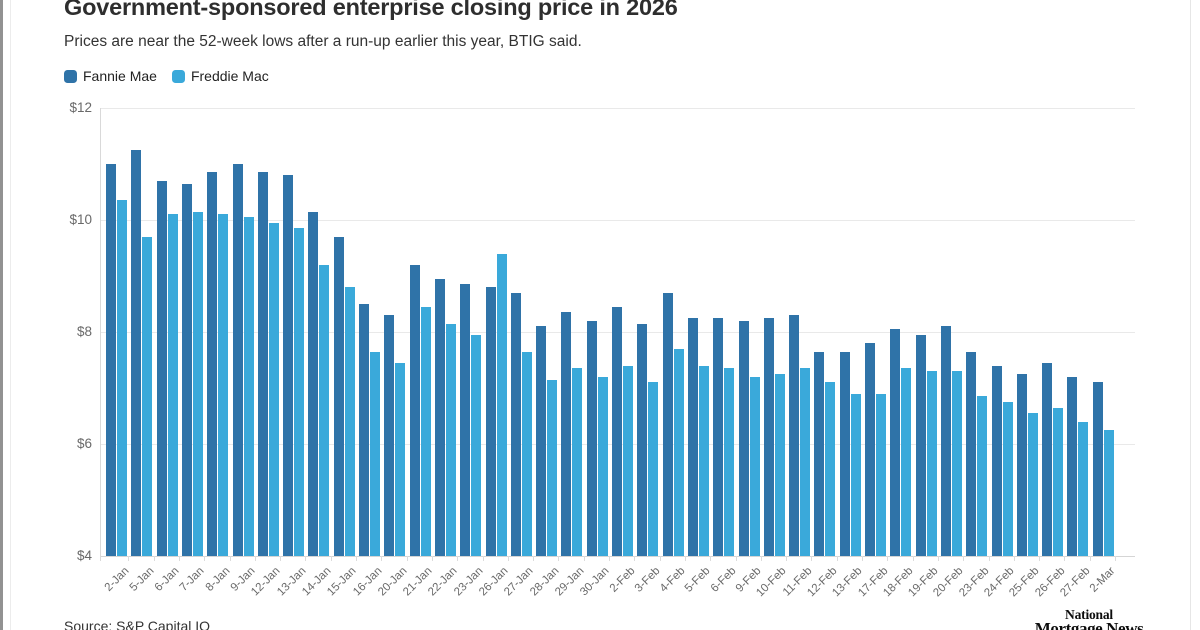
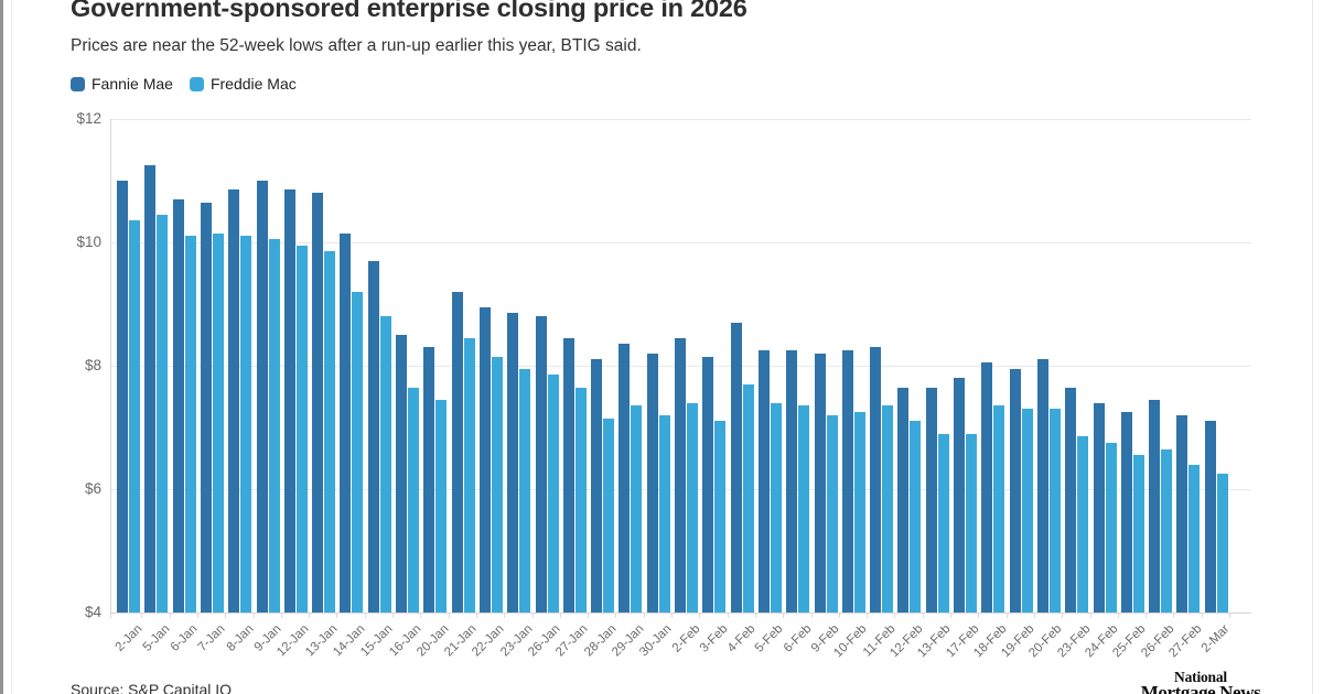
Freddie Mac/5-Jan: $9.7 -> $10.4
Freddie Mac/26-Jan: $9.4 -> $7.8
Fannie Mae/27-Jan: $8.7 -> $8.4
